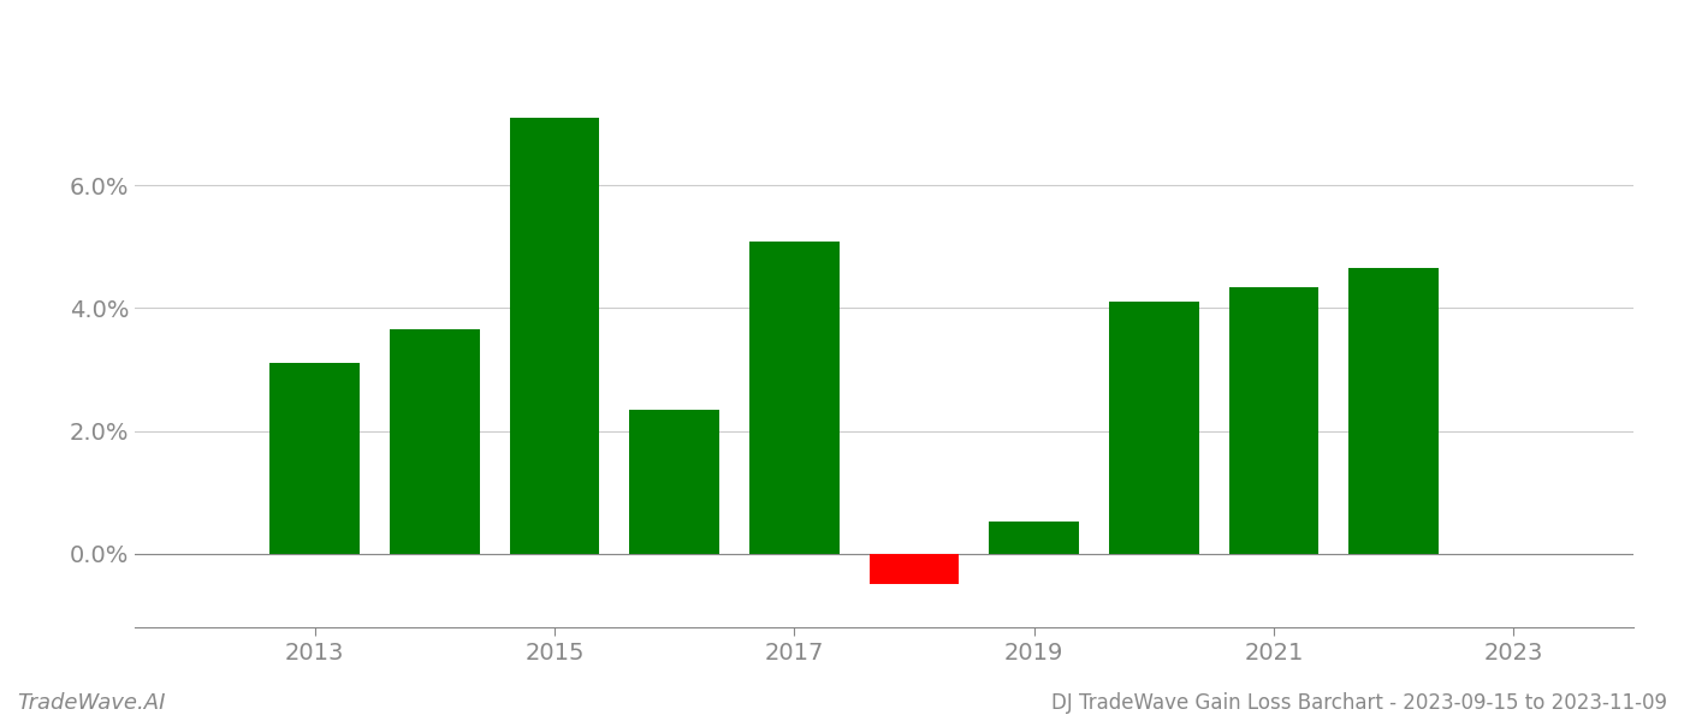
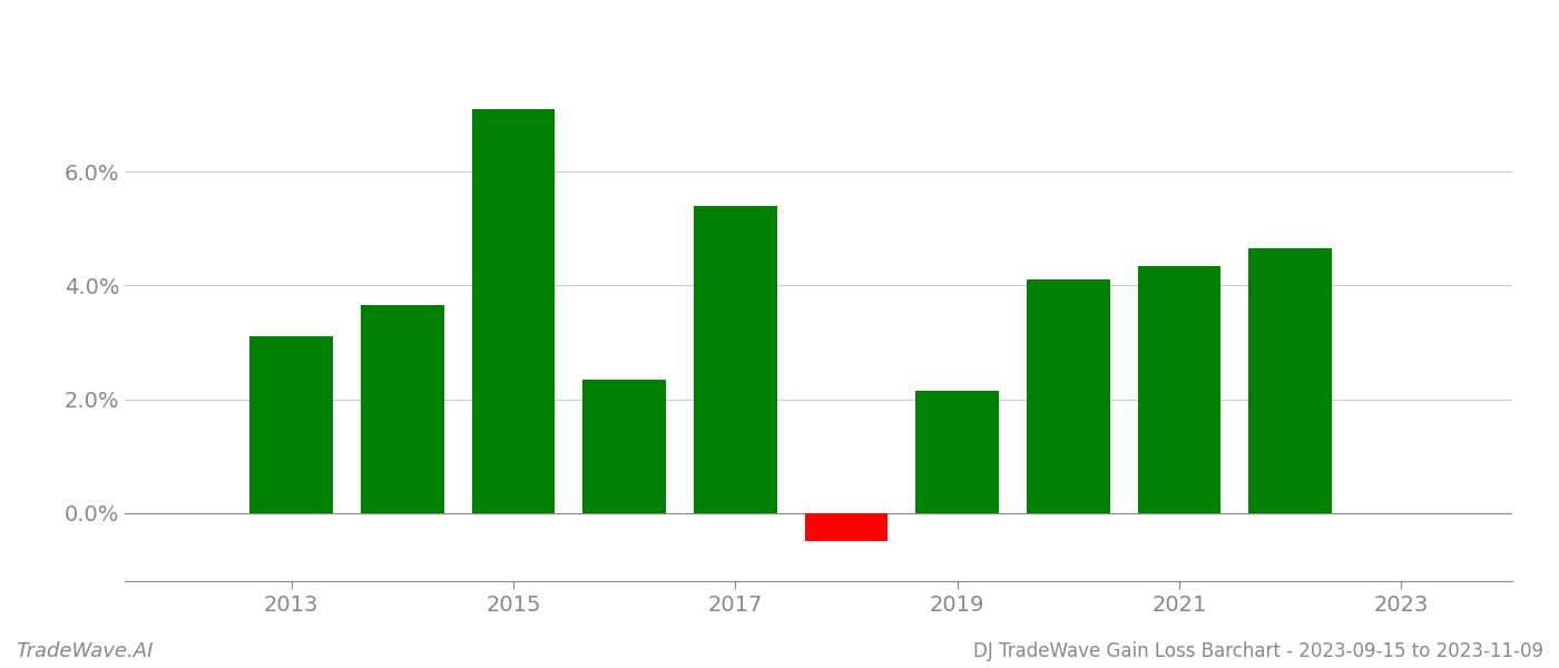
2017: 5.08% -> 5.40%
2019: 0.52% -> 2.15%
